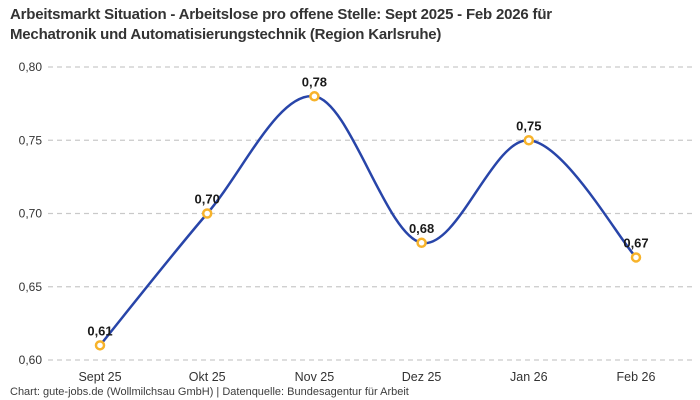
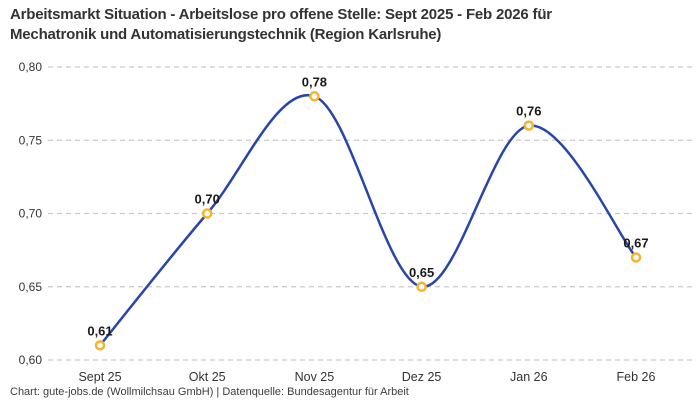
Dez 25: 0,68 -> 0,65
Jan 26: 0,75 -> 0,76
